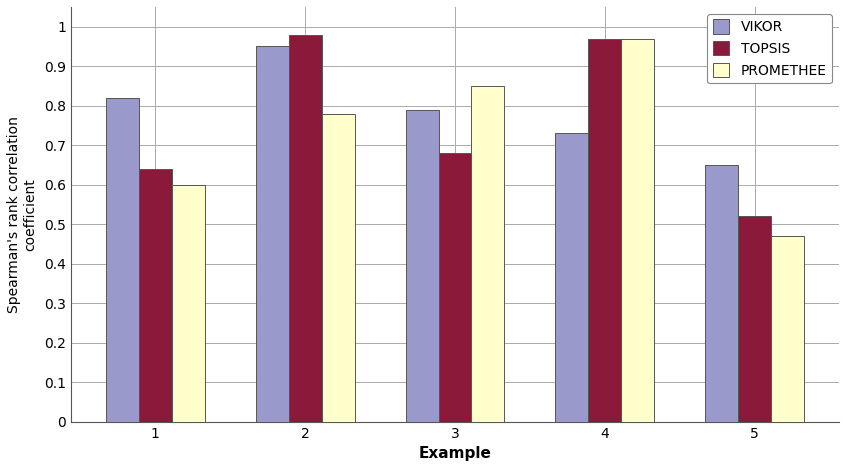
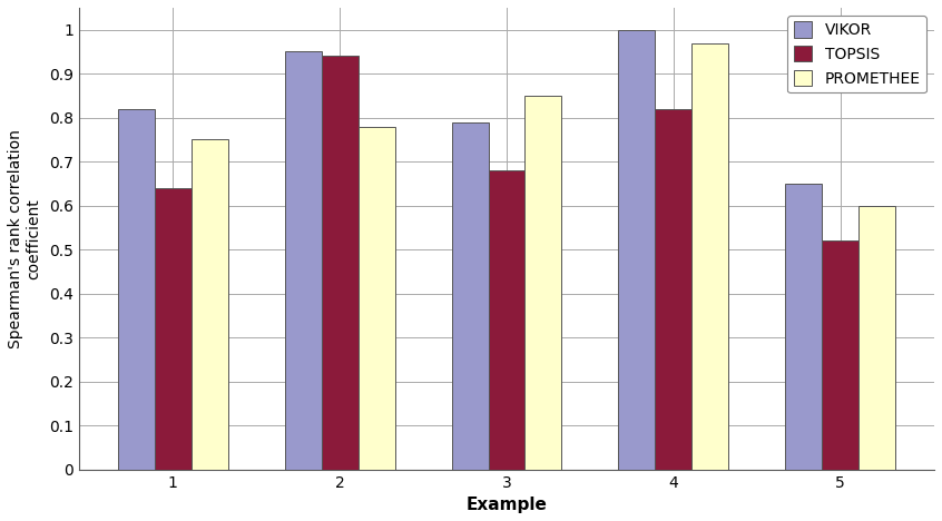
PROMETHEE/1: 0.60 -> 0.75
TOPSIS/2: 0.98 -> 0.94
VIKOR/4: 0.73 -> 1.00
TOPSIS/4: 0.97 -> 0.82
PROMETHEE/5: 0.47 -> 0.60
